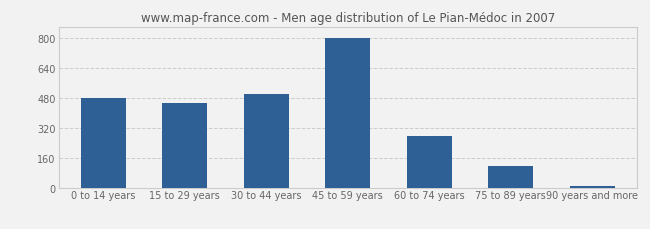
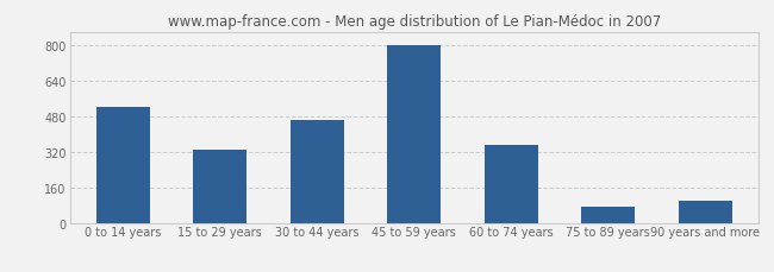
0 to 14 years: 480 -> 520
15 to 29 years: 450 -> 330
30 to 44 years: 500 -> 460
60 to 74 years: 280 -> 350
75 to 89 years: 120 -> 70
90 years and more: 10 -> 100
